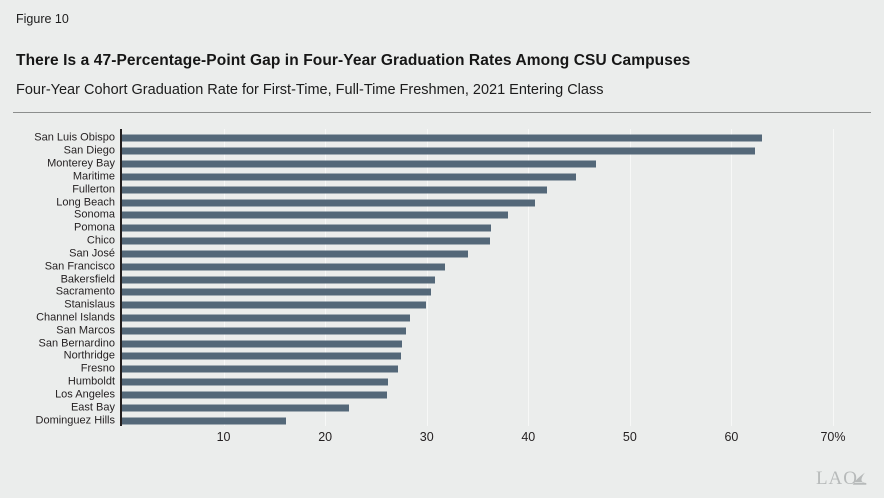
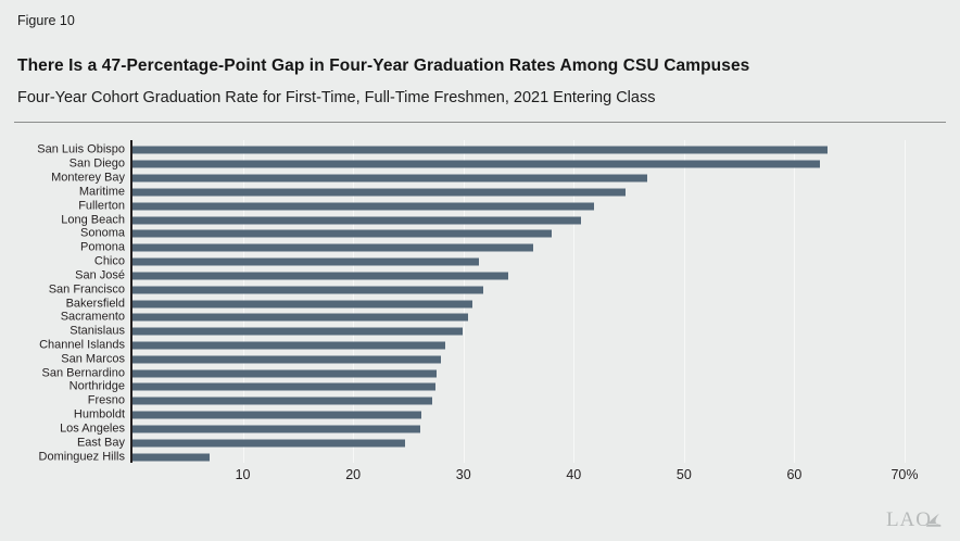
Chico: 36.2% -> 31.4%
East Bay: 22.3% -> 24.7%
Dominguez Hills: 16.1% -> 7.0%
